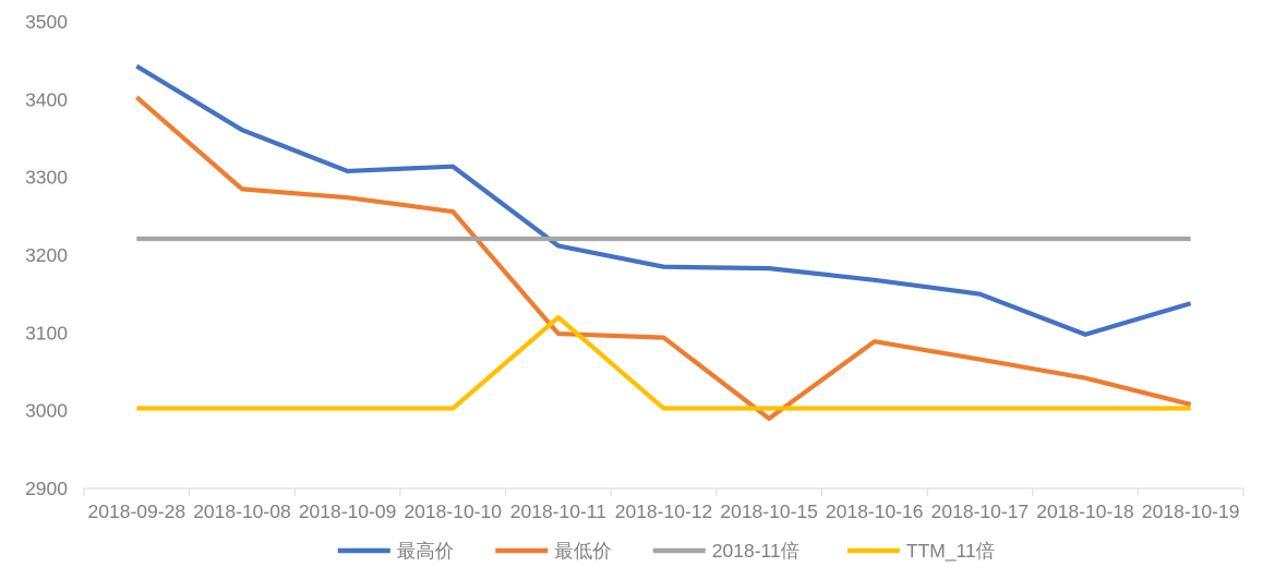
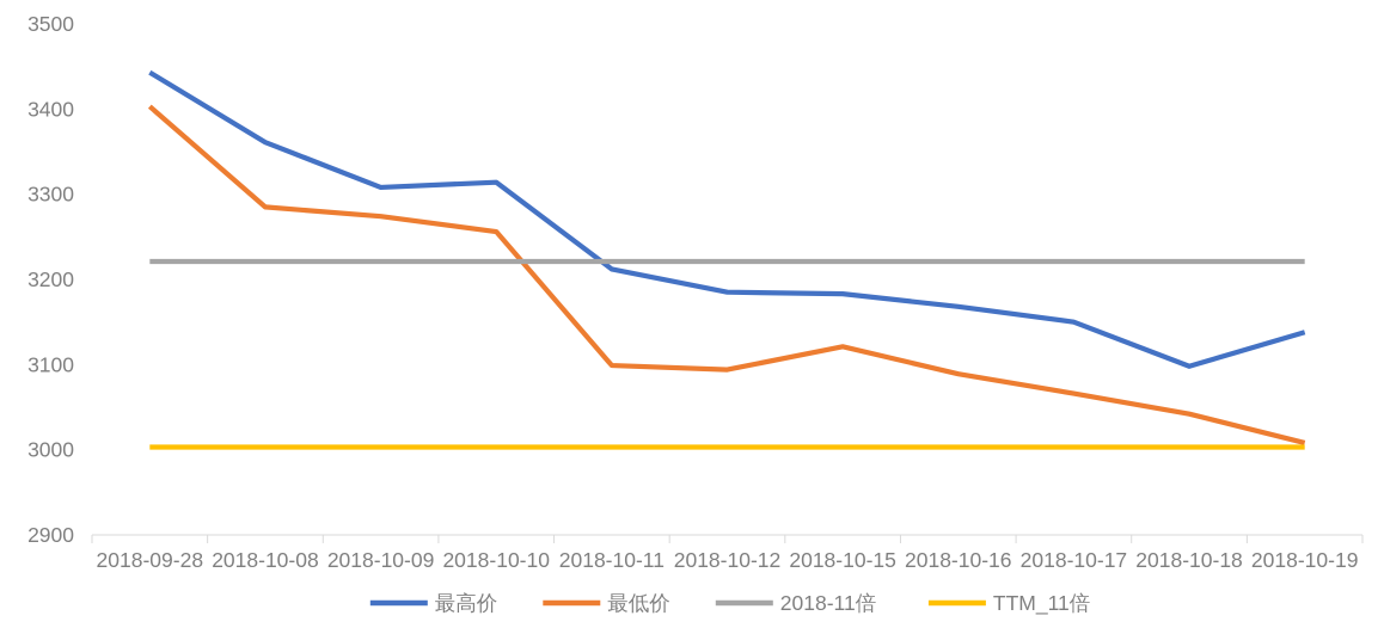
TTM_11倍/2018-10-11: 3120 -> 3000
最低价/2018-10-15: 2990 -> 3120
